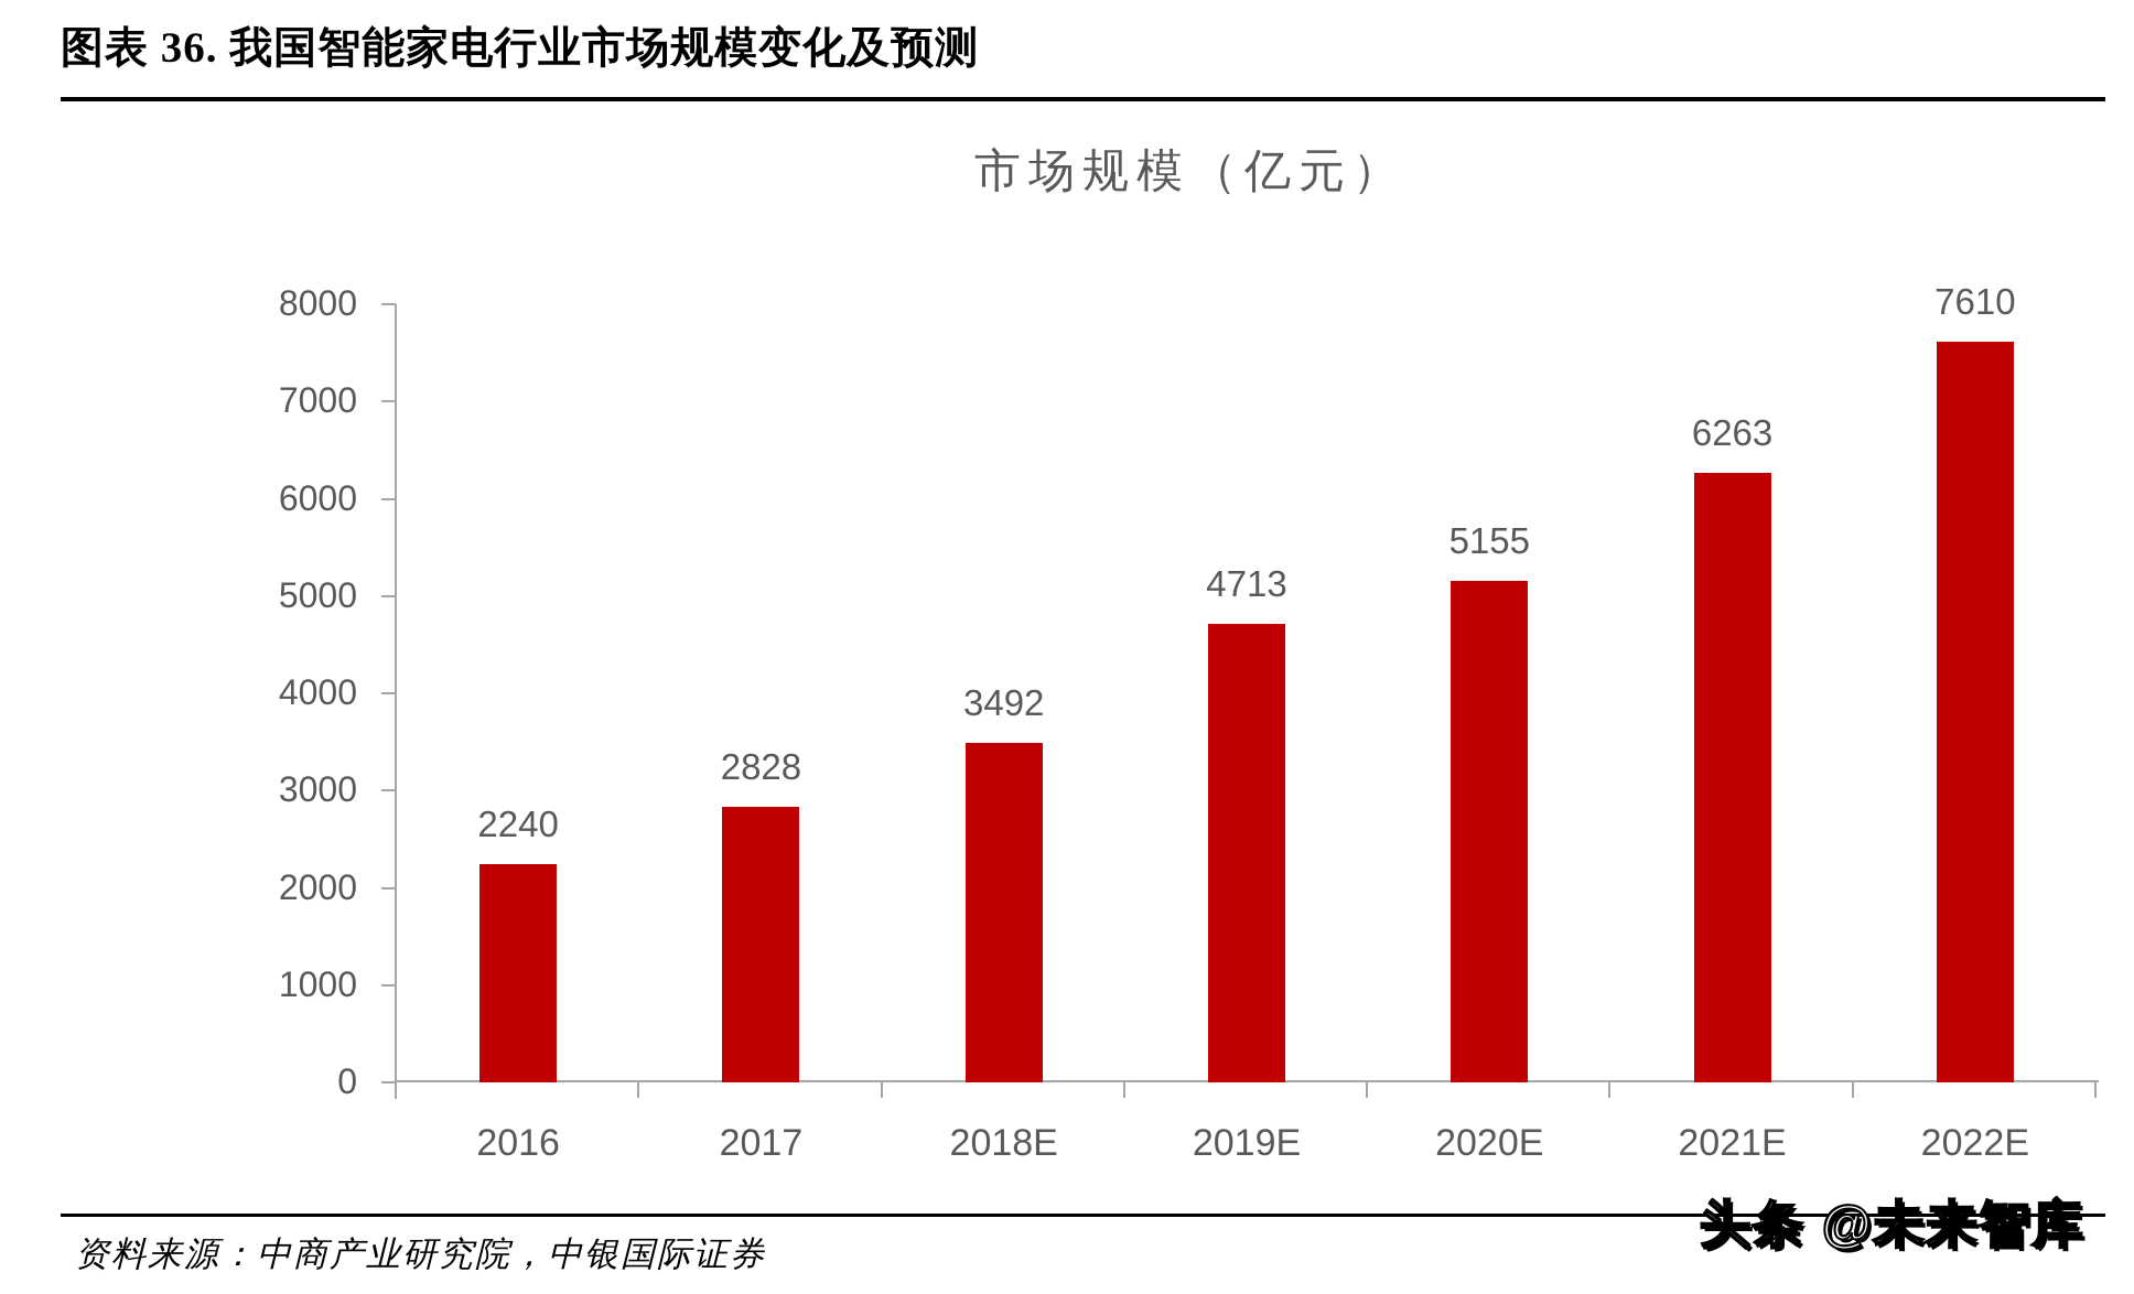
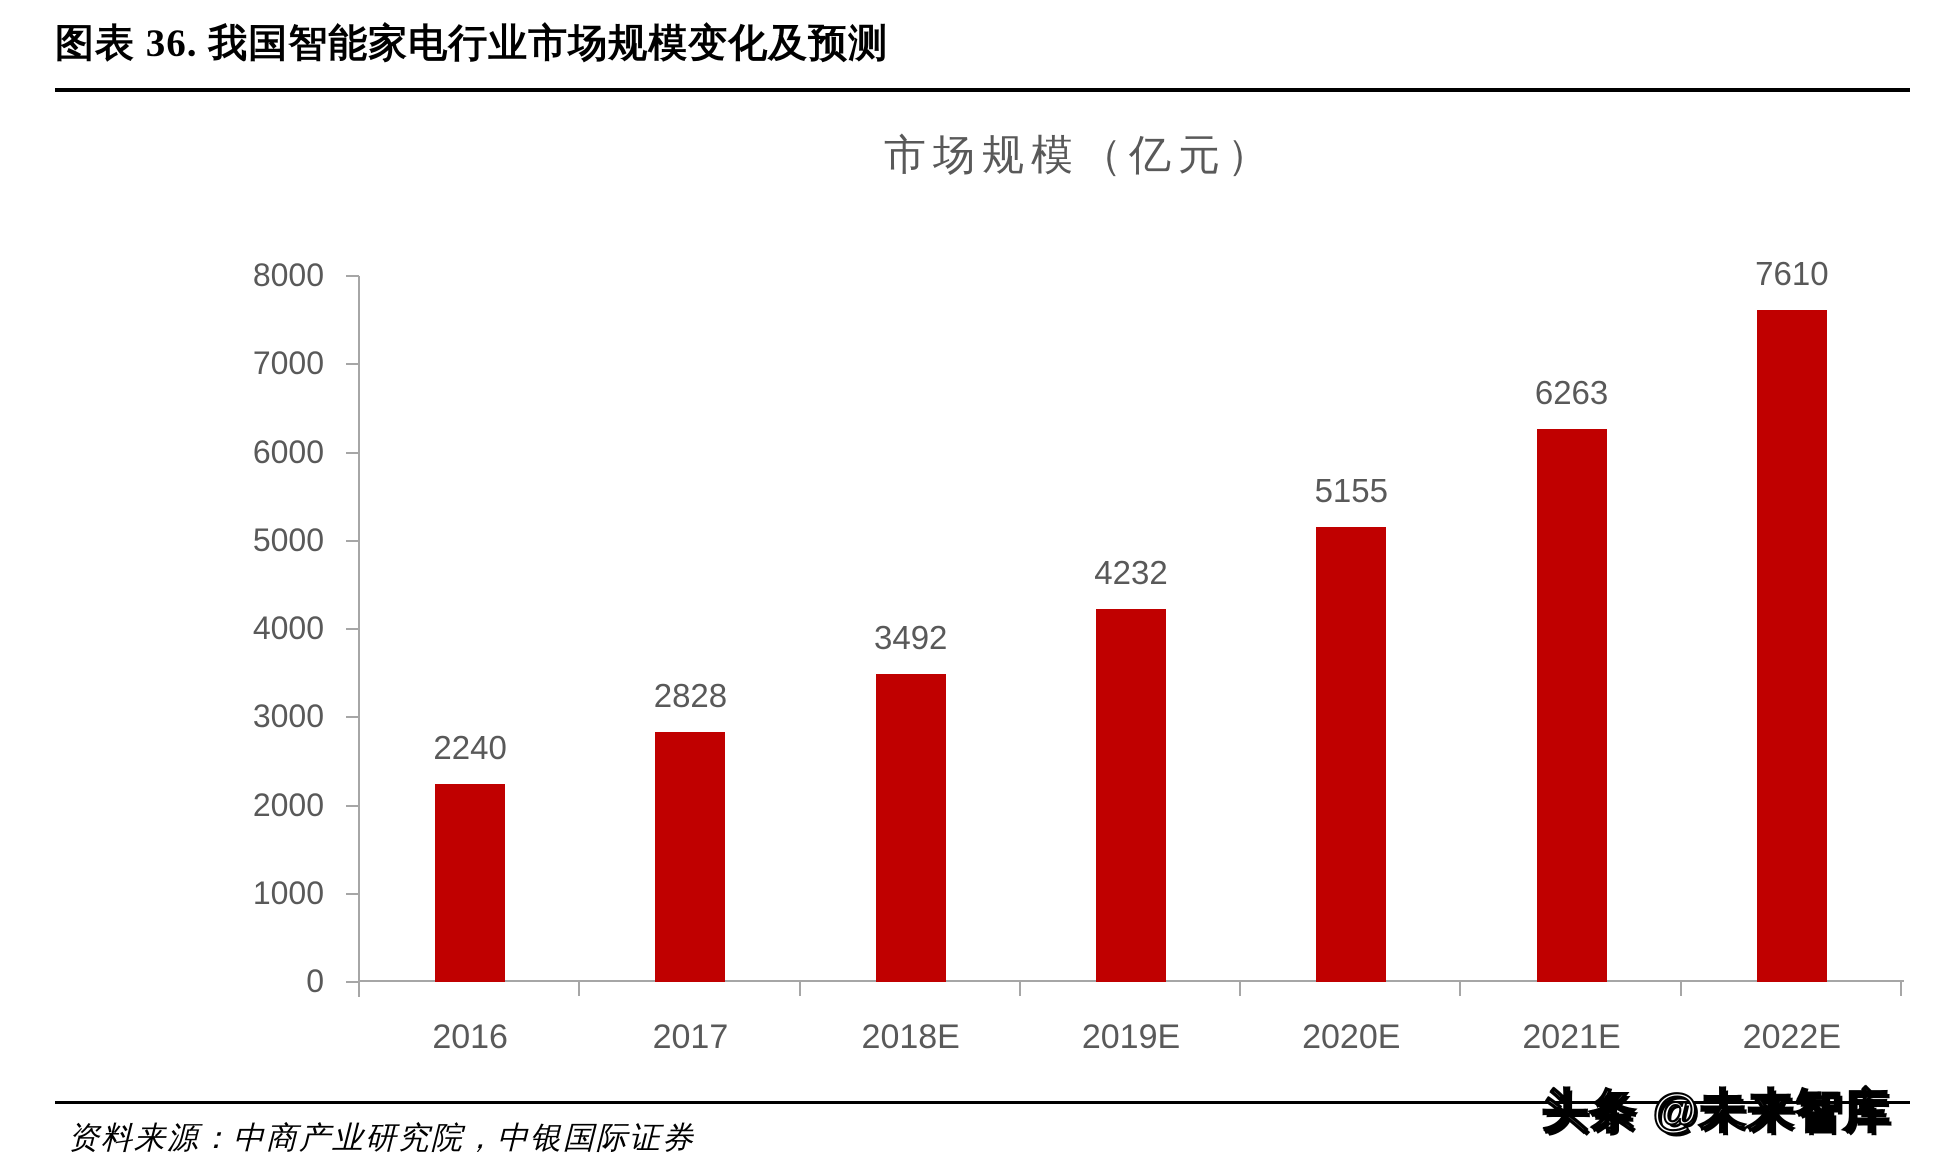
2019E: 4713 -> 4232
